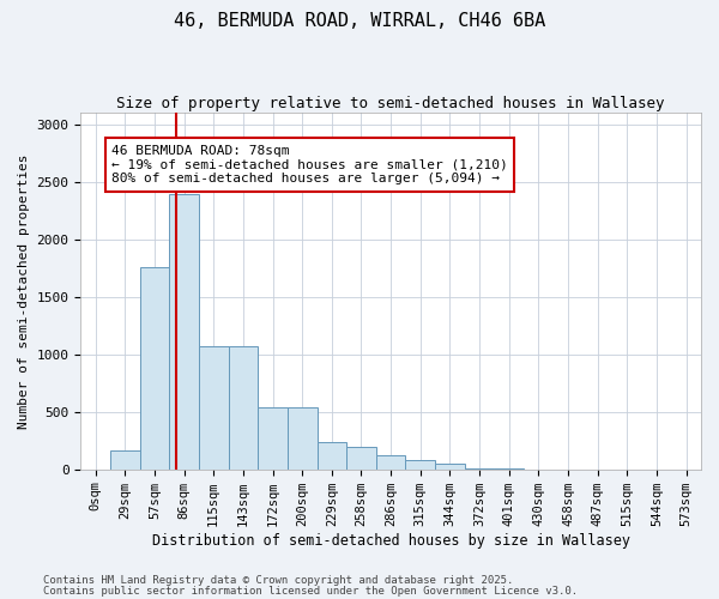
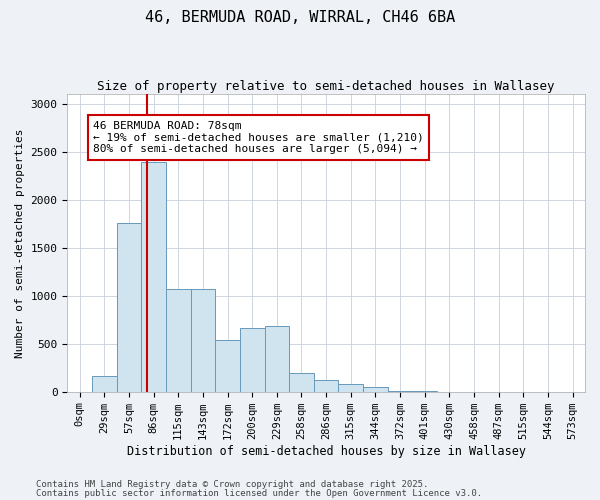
200sqm: 540 -> 660
229sqm: 240 -> 680
